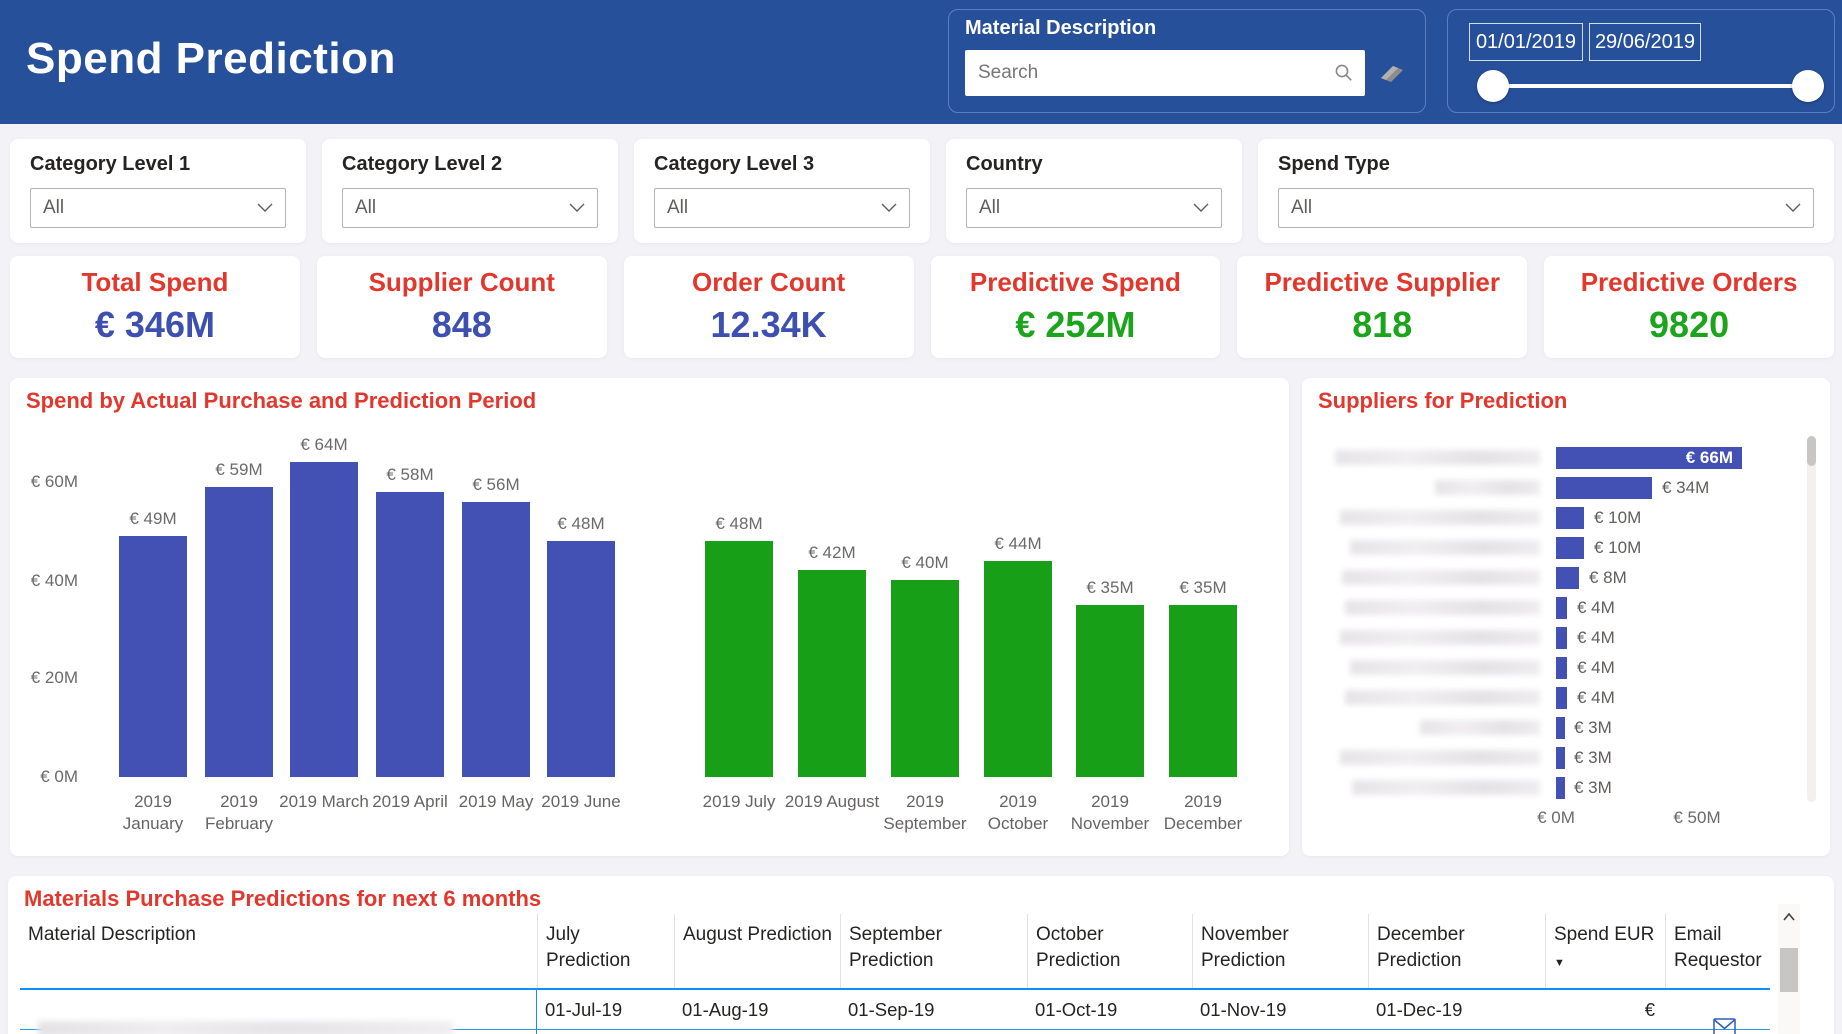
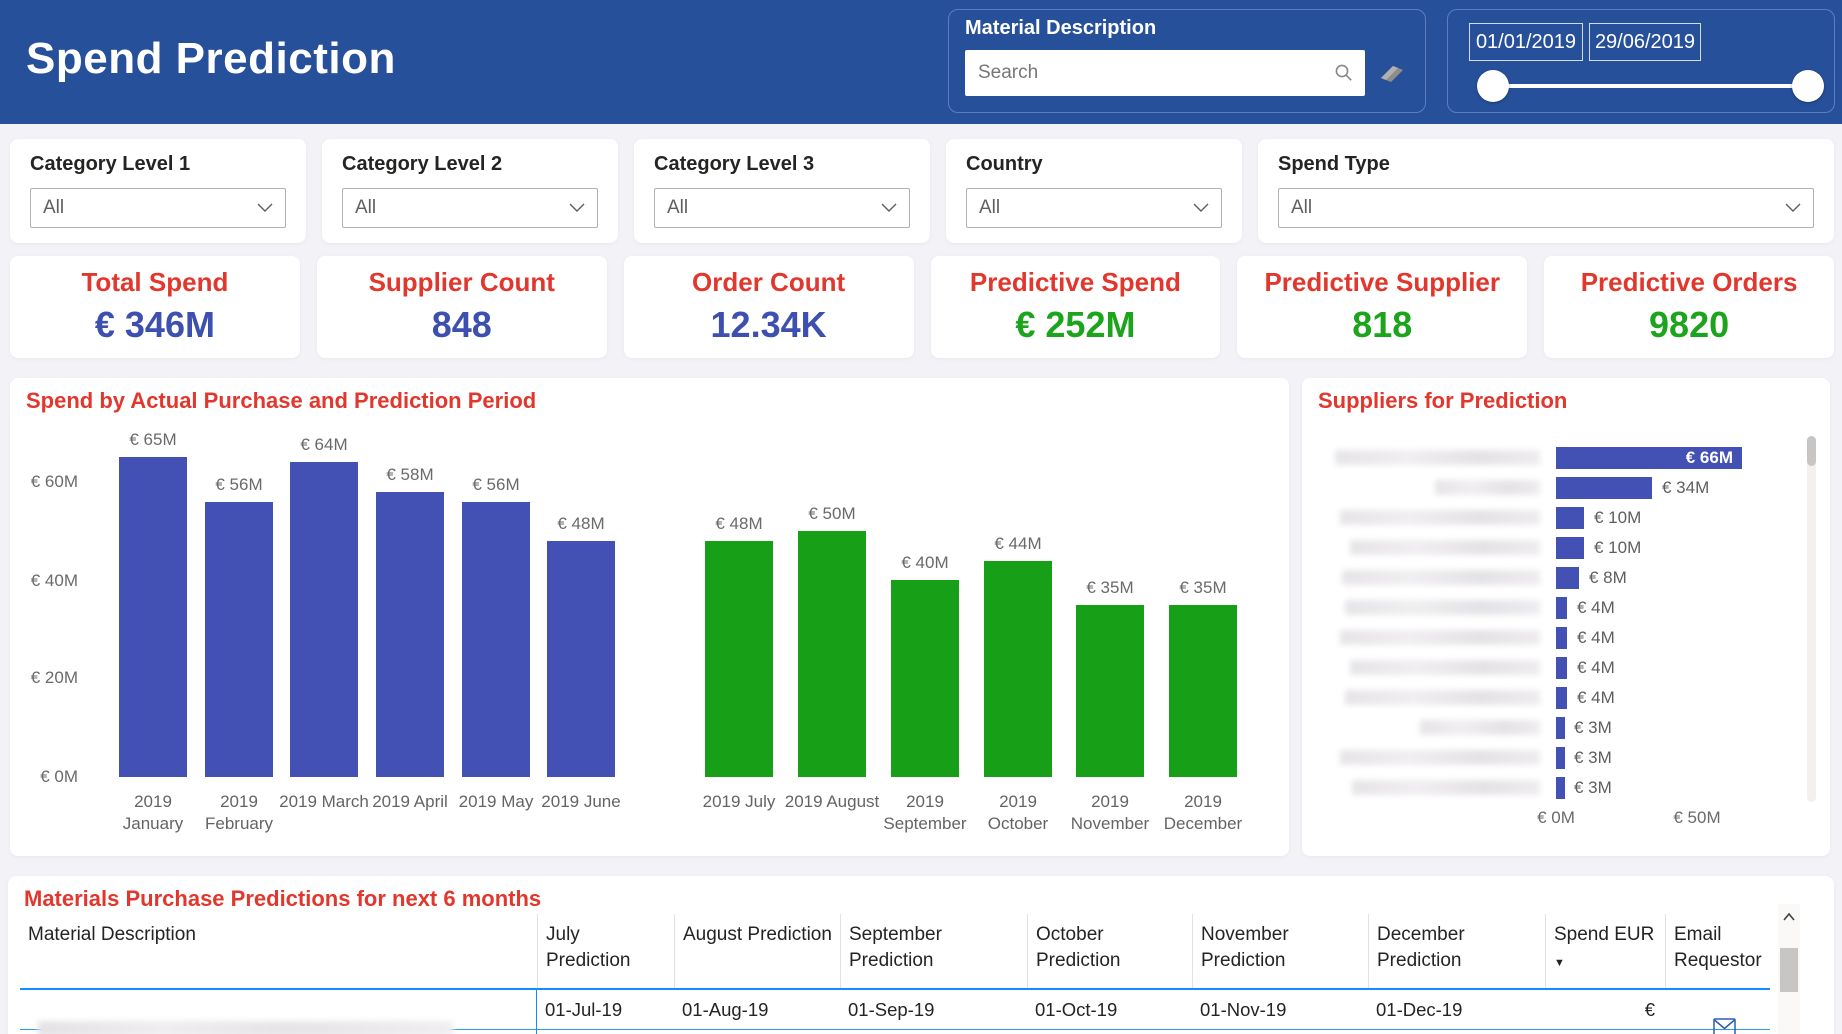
Spend by Actual Purchase and Prediction Period/2019 January: 49M -> 65M
Spend by Actual Purchase and Prediction Period/2019 February: 59M -> 56M
Spend by Actual Purchase and Prediction Period/2019 August: 42M -> 50M
